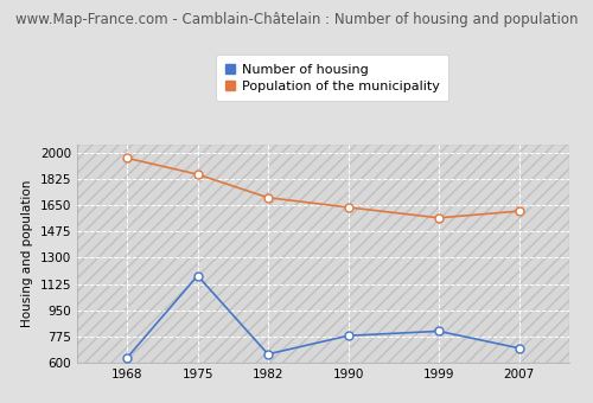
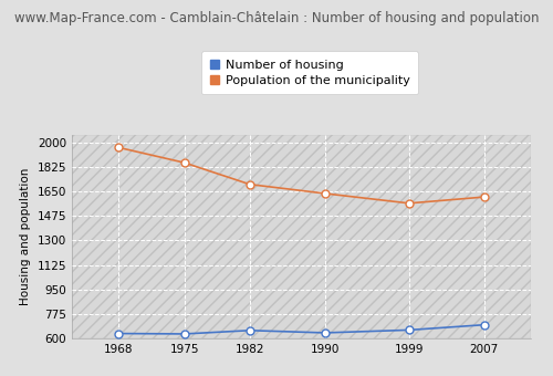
Number of housing/1975: 1180 -> 630
Number of housing/1990: 780 -> 640
Number of housing/1999: 810 -> 660
